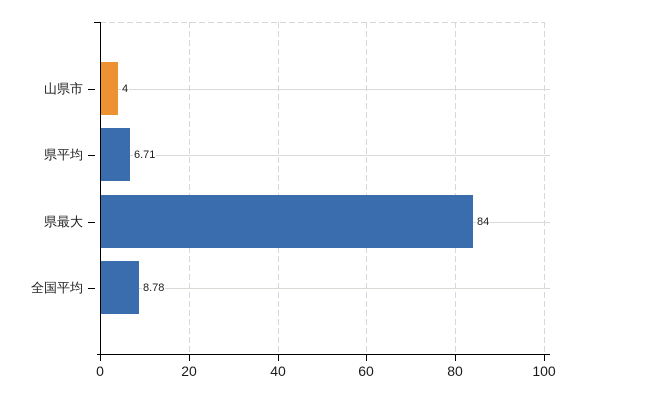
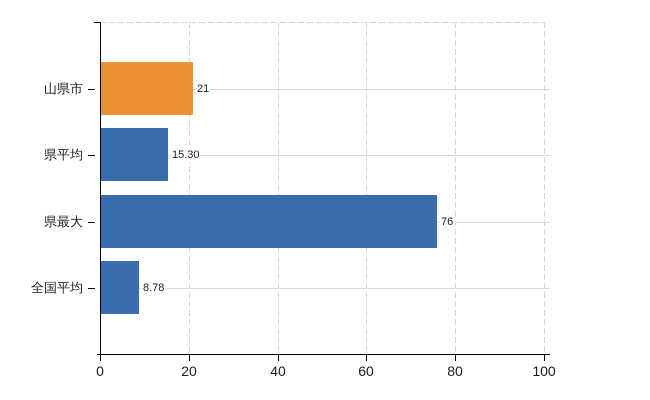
山県市: 4 -> 21
県平均: 6.71 -> 15.30
県最大: 84 -> 76
